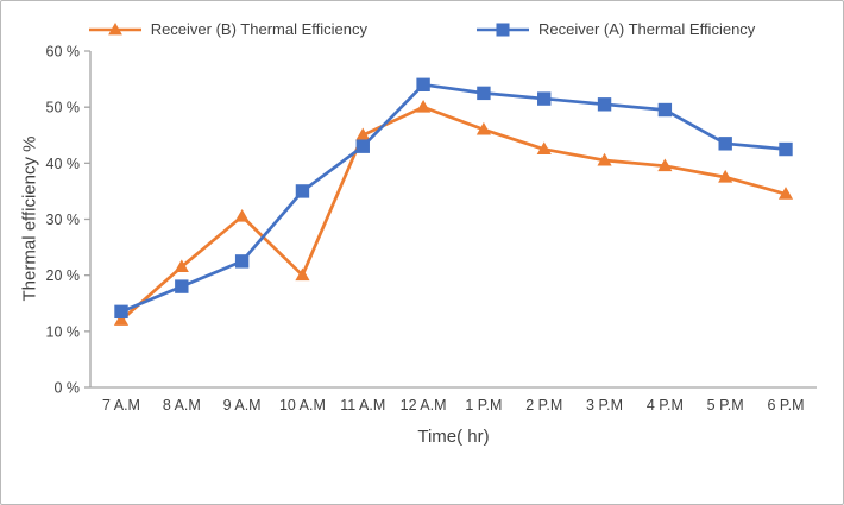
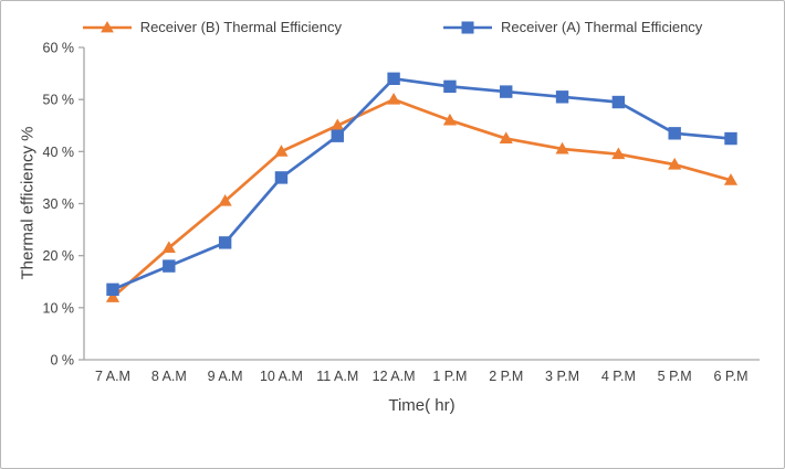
Receiver (B) Thermal Efficiency/10 A.M: 20% -> 40%
